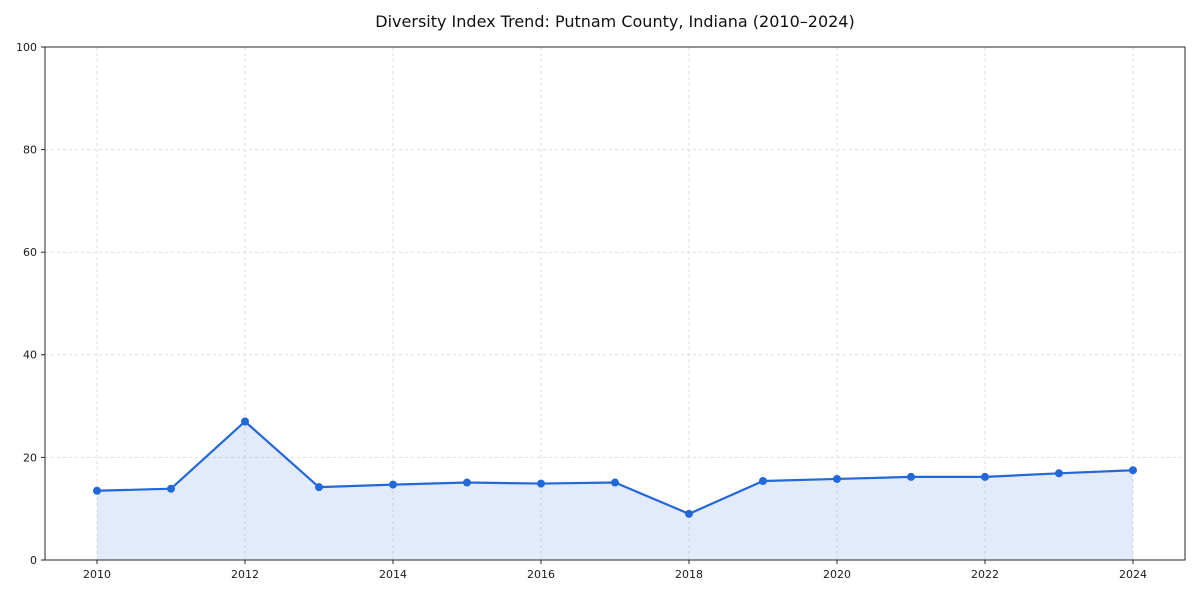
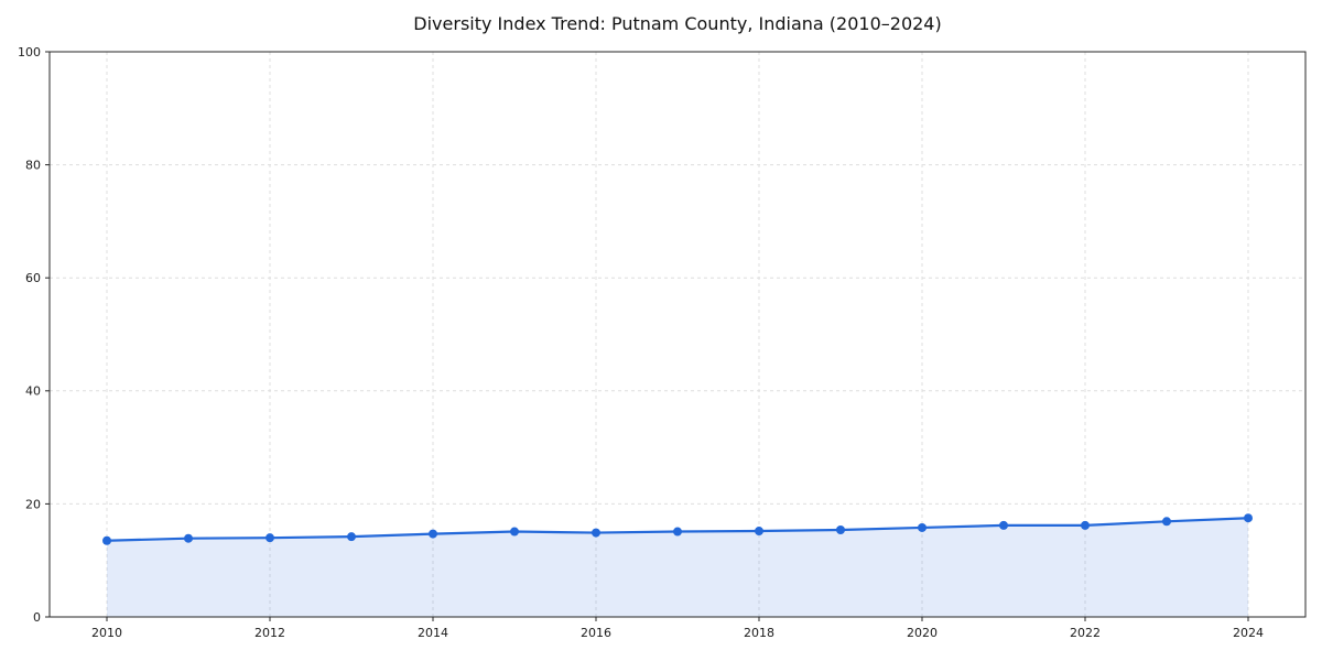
2012: 27 -> 14
2018: 9 -> 15
